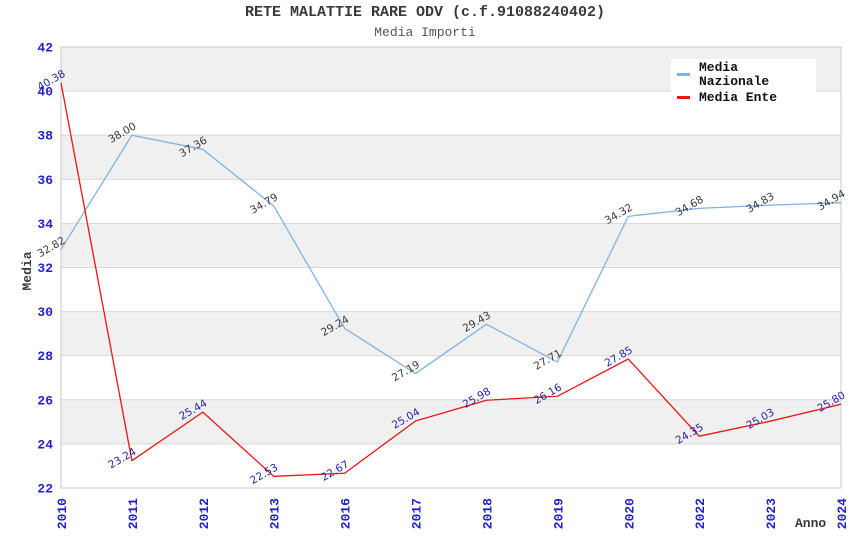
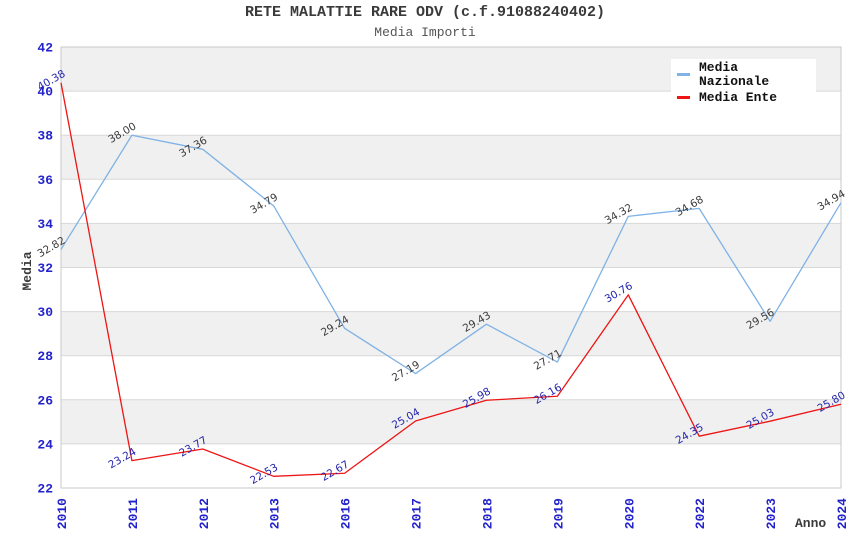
Media Ente/2012: 25.44 -> 23.77
Media Ente/2020: 27.85 -> 30.76
Media Nazionale/2023: 34.83 -> 29.56
